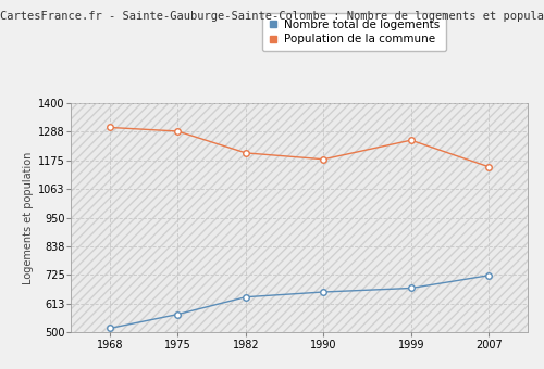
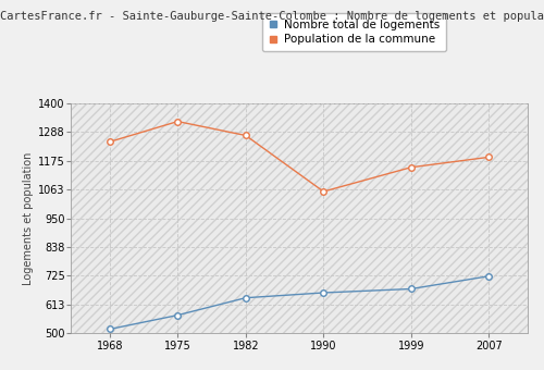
Population de la commune/1968: 1305 -> 1250
Population de la commune/1975: 1290 -> 1330
Population de la commune/1982: 1205 -> 1275
Population de la commune/1990: 1180 -> 1055
Population de la commune/1999: 1255 -> 1150
Population de la commune/2007: 1150 -> 1190
